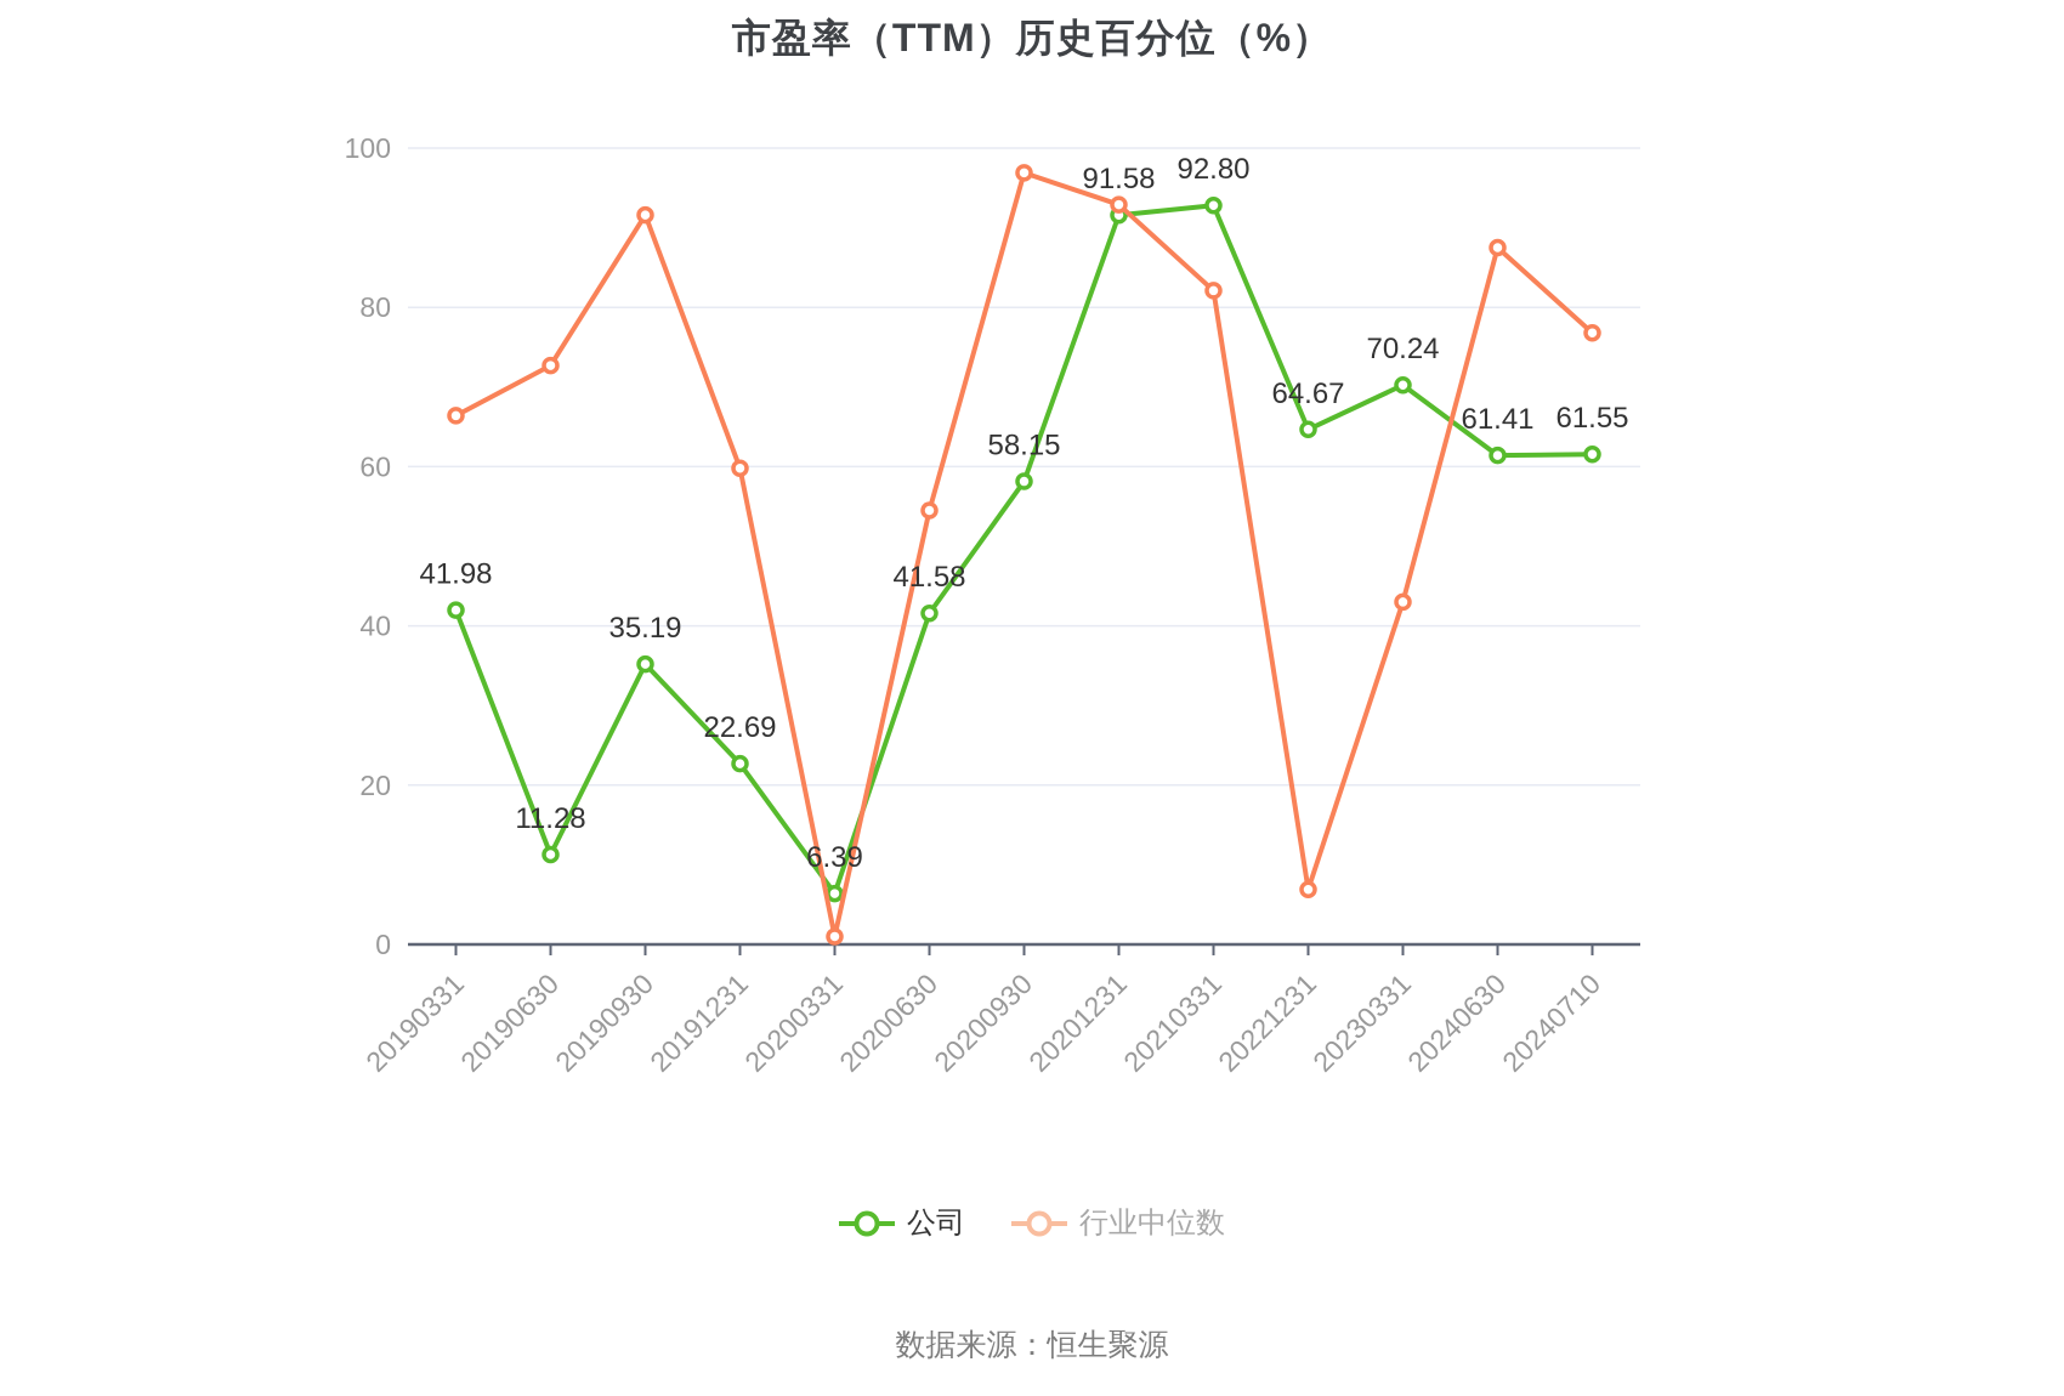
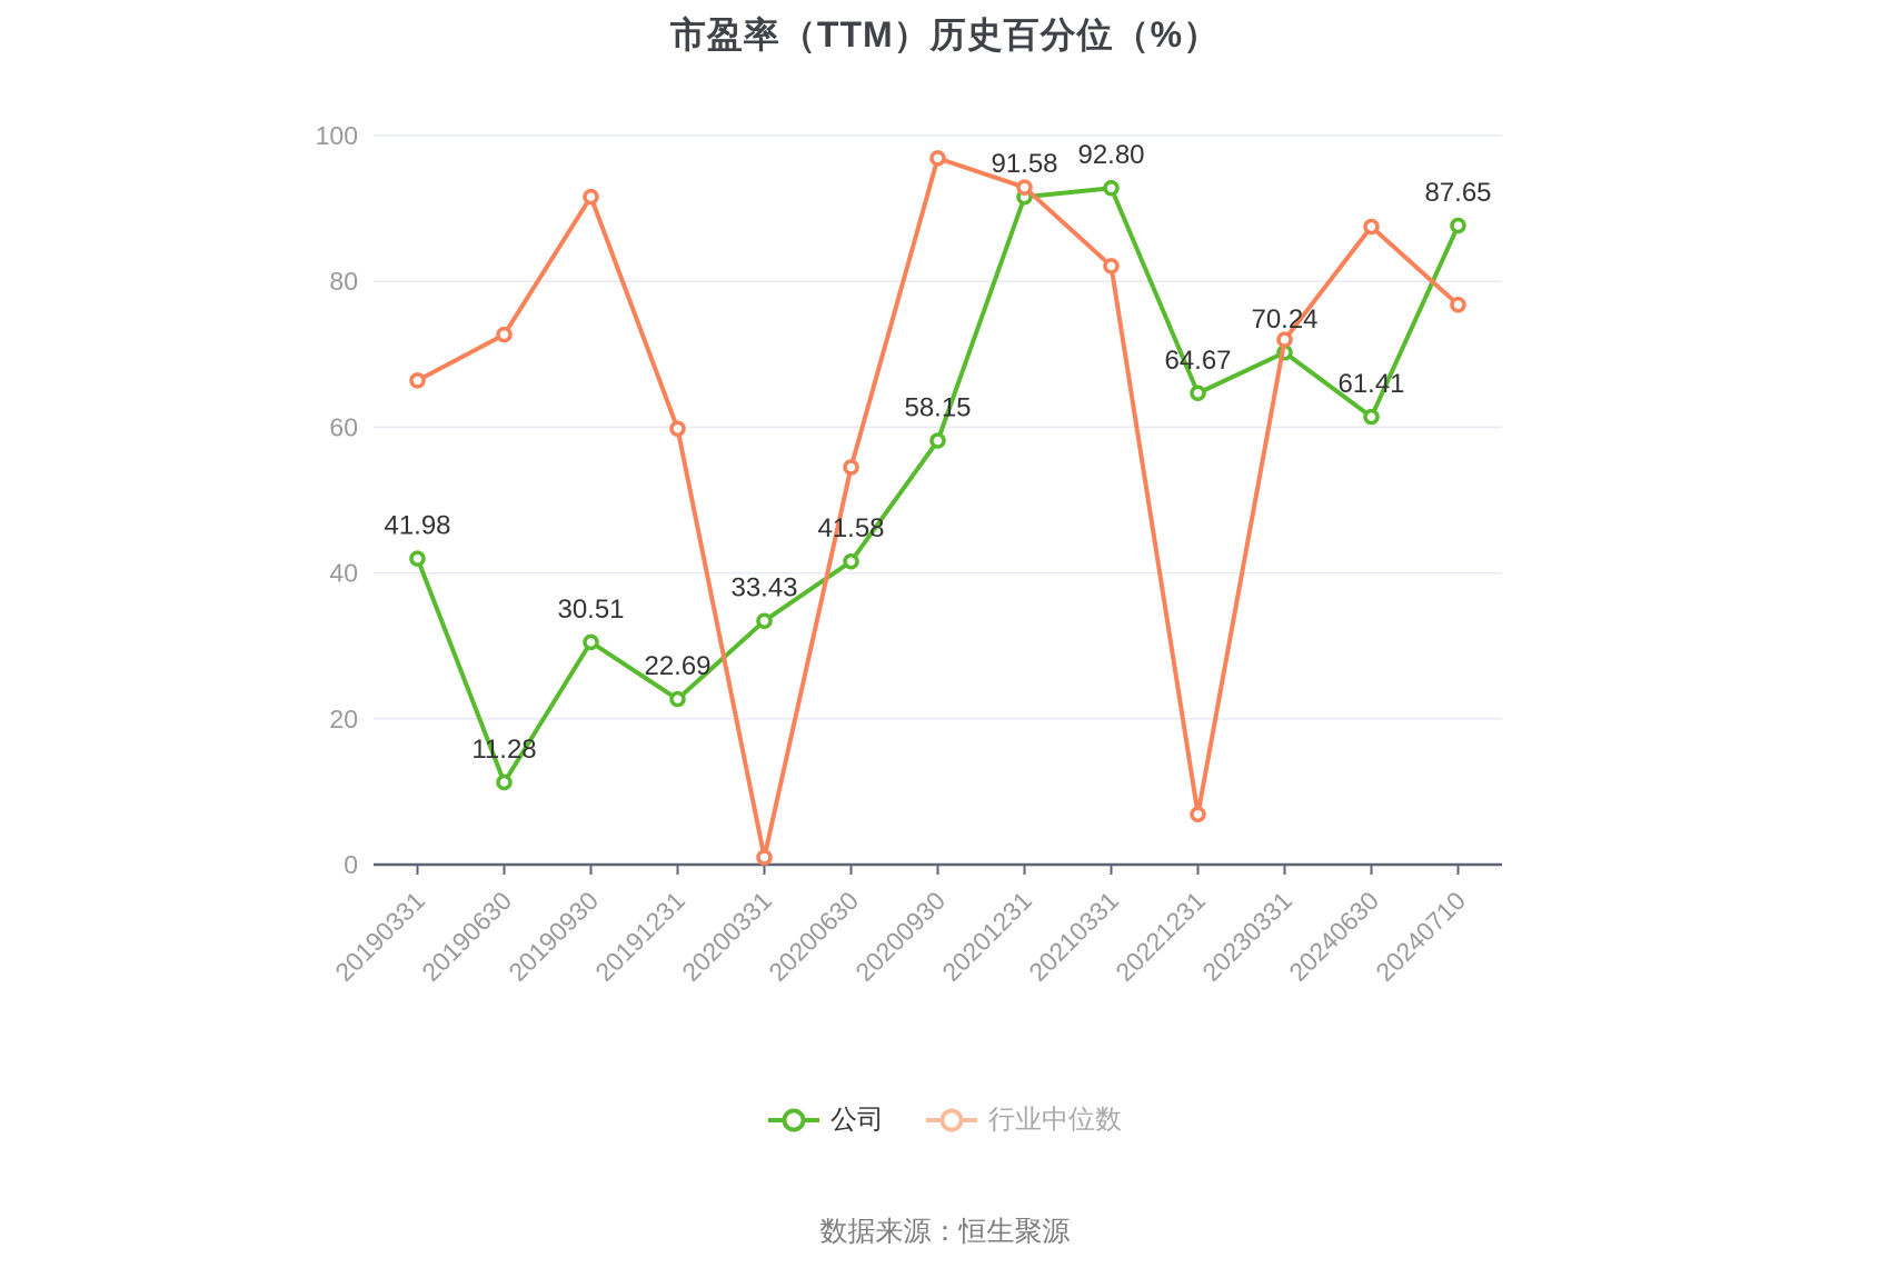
公司/20190930: 35.19 -> 30.51
公司/20200331: 6.39 -> 33.43
行业中位数/20230331: 43 -> 72
公司/20240710: 61.55 -> 87.65
